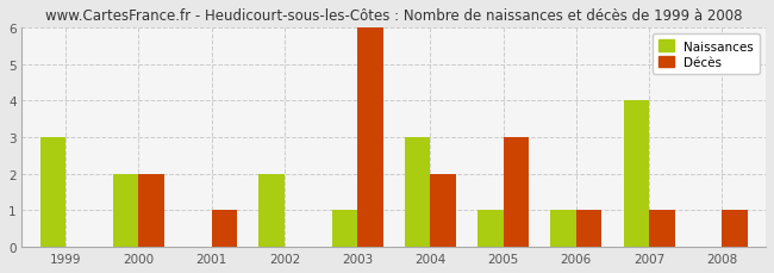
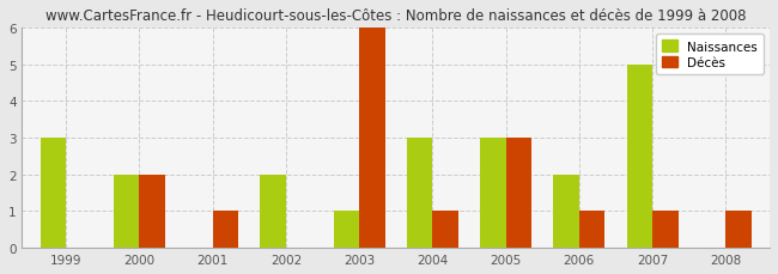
Décès/2004: 2 -> 1
Naissances/2005: 1 -> 3
Naissances/2006: 1 -> 2
Naissances/2007: 4 -> 5
